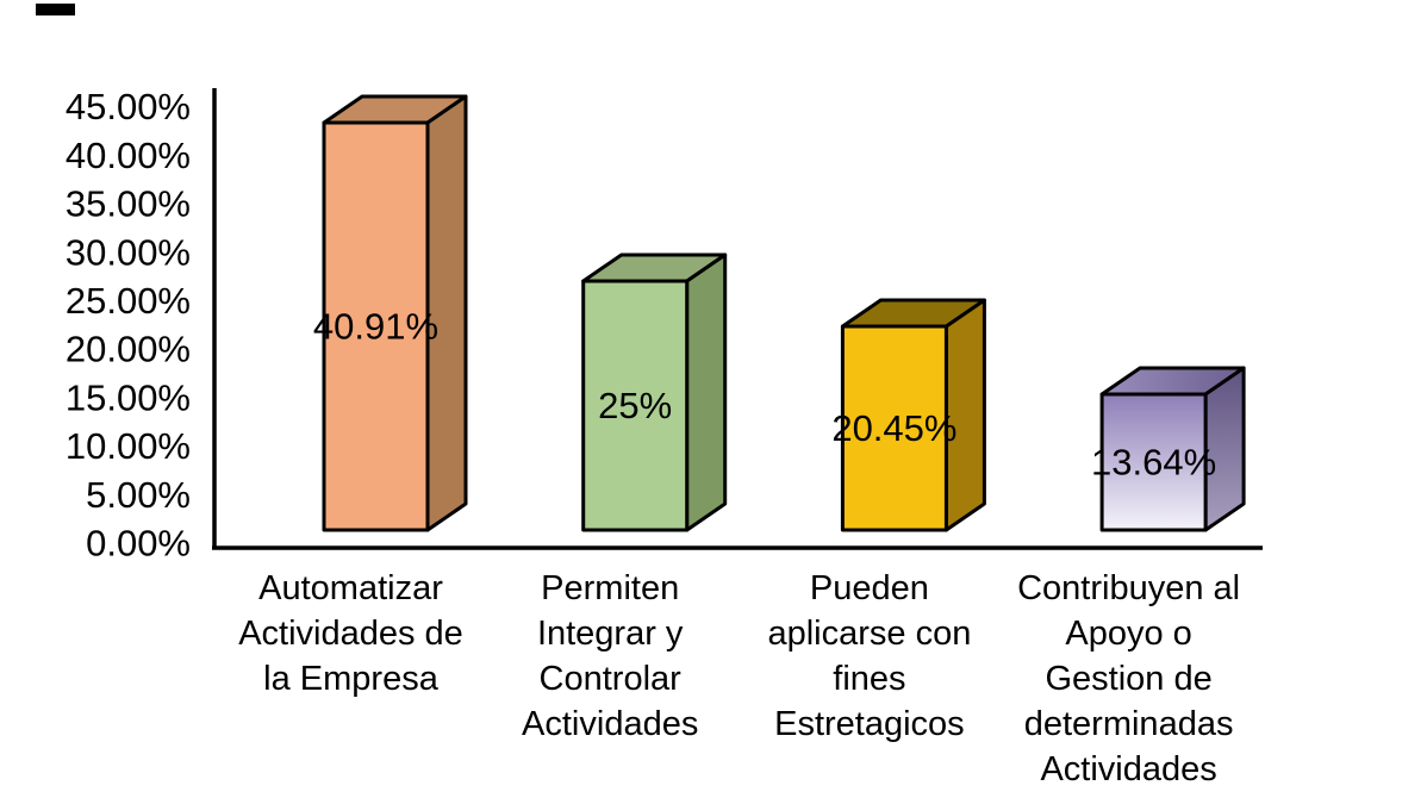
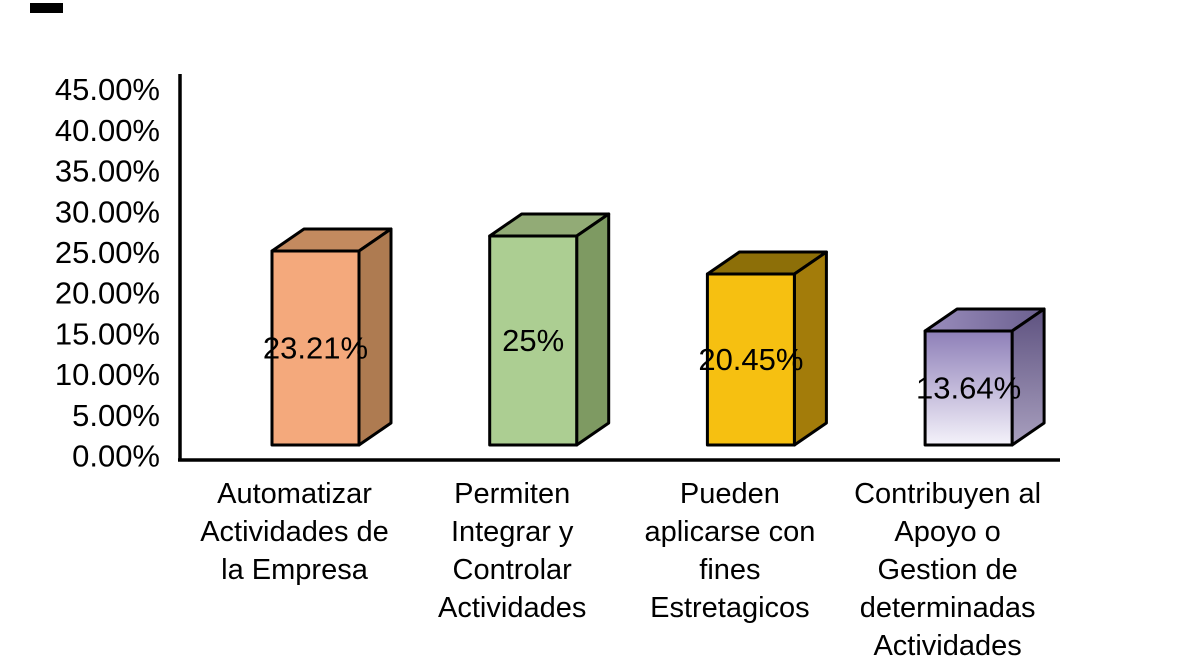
Automatizar Actividades de la Empresa: 40.91% -> 23.21%
